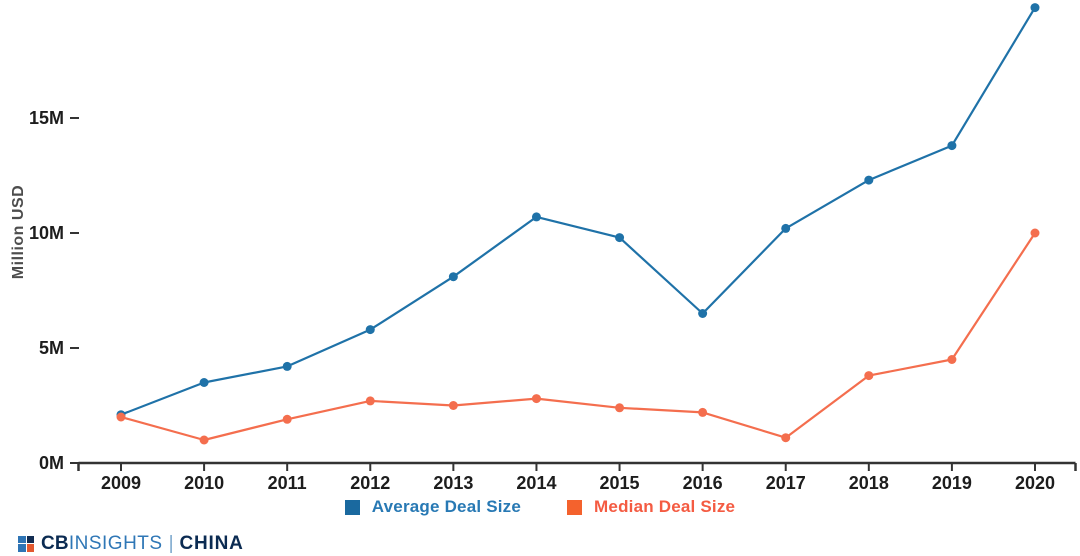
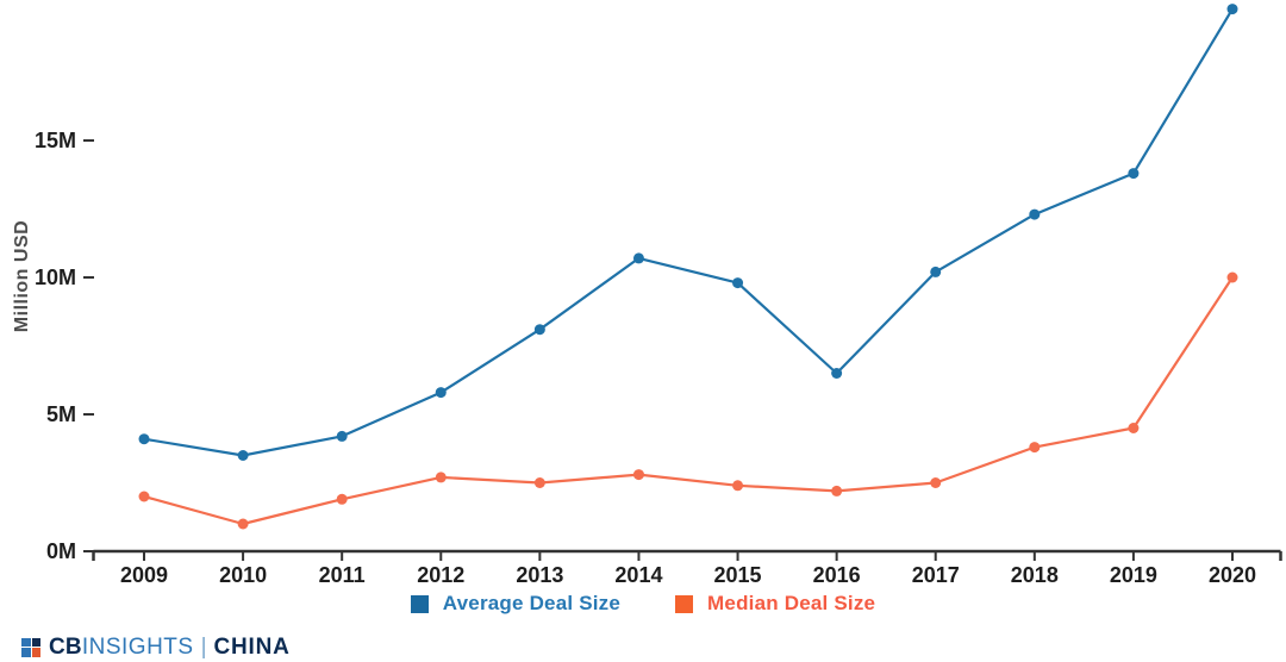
Average Deal Size/2009: 2.1M -> 4.1M
Median Deal Size/2017: 1.1M -> 2.5M
